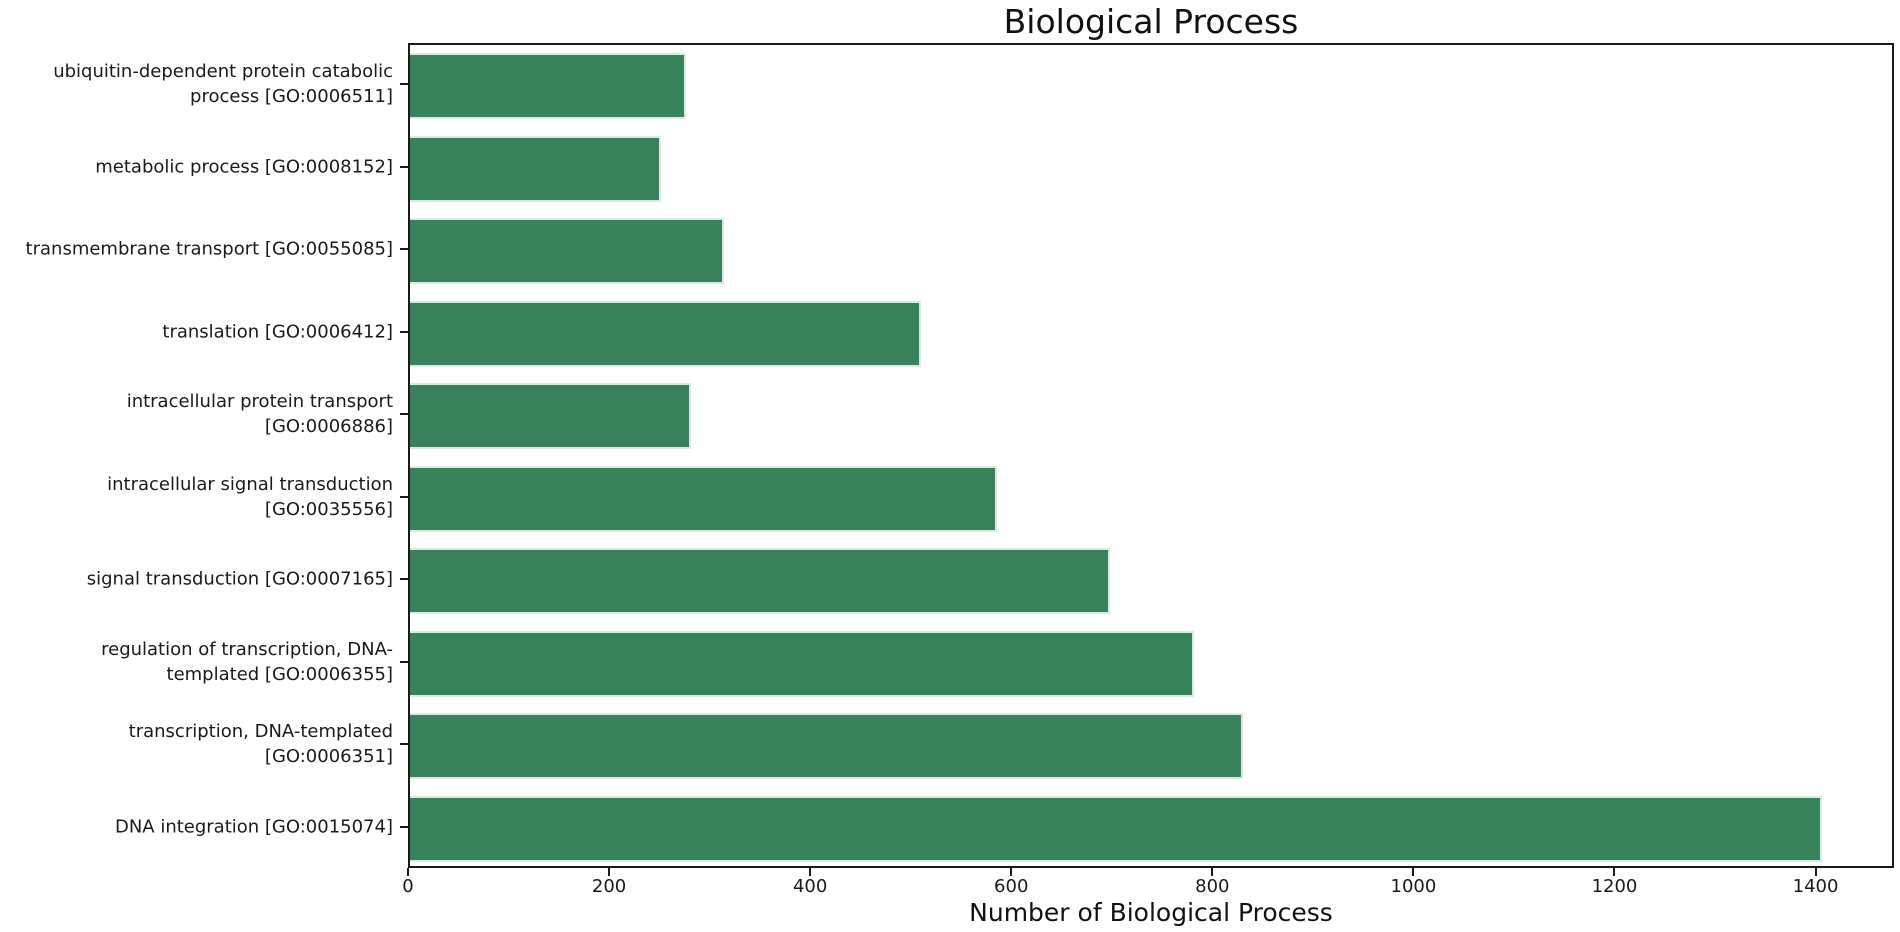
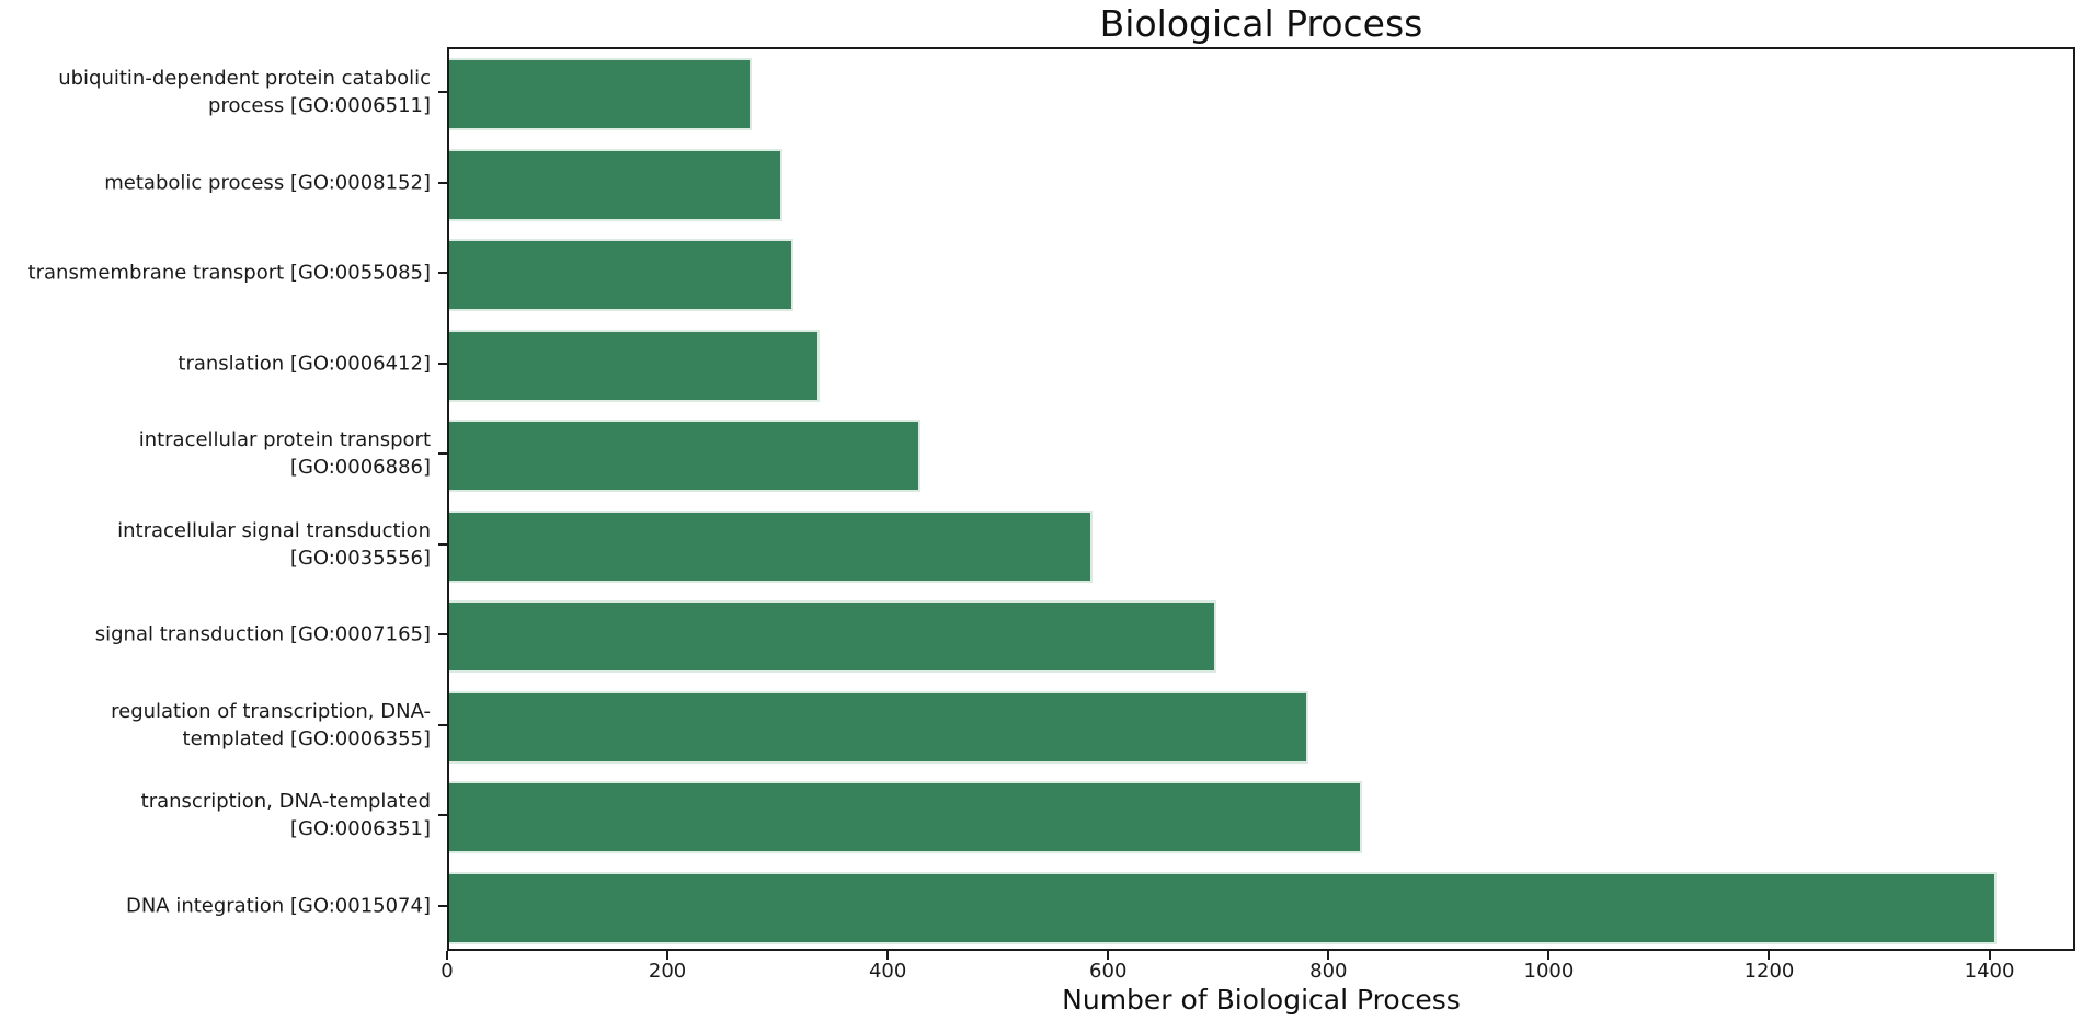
metabolic process [GO:0008152]: 250 -> 300
translation [GO:0006412]: 510 -> 340
intracellular protein transport [GO:0006886]: 280 -> 430
